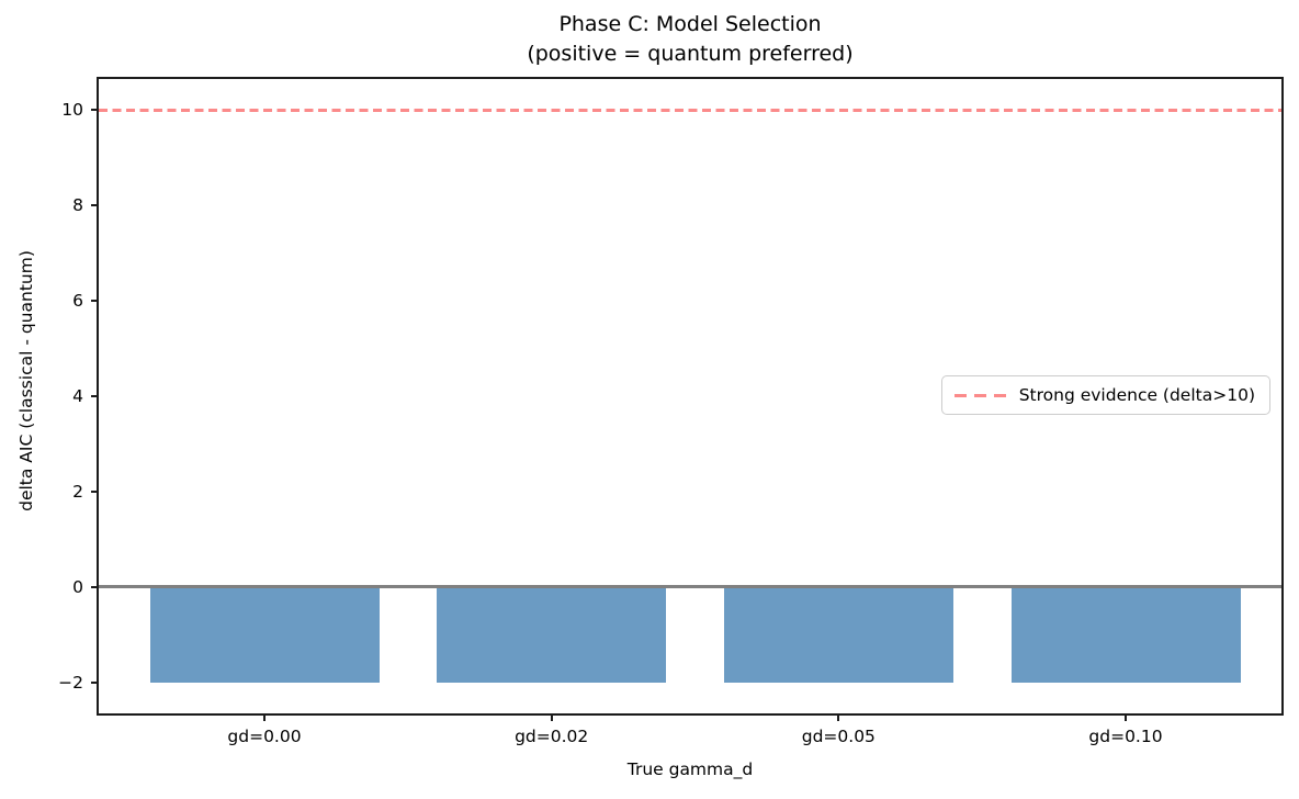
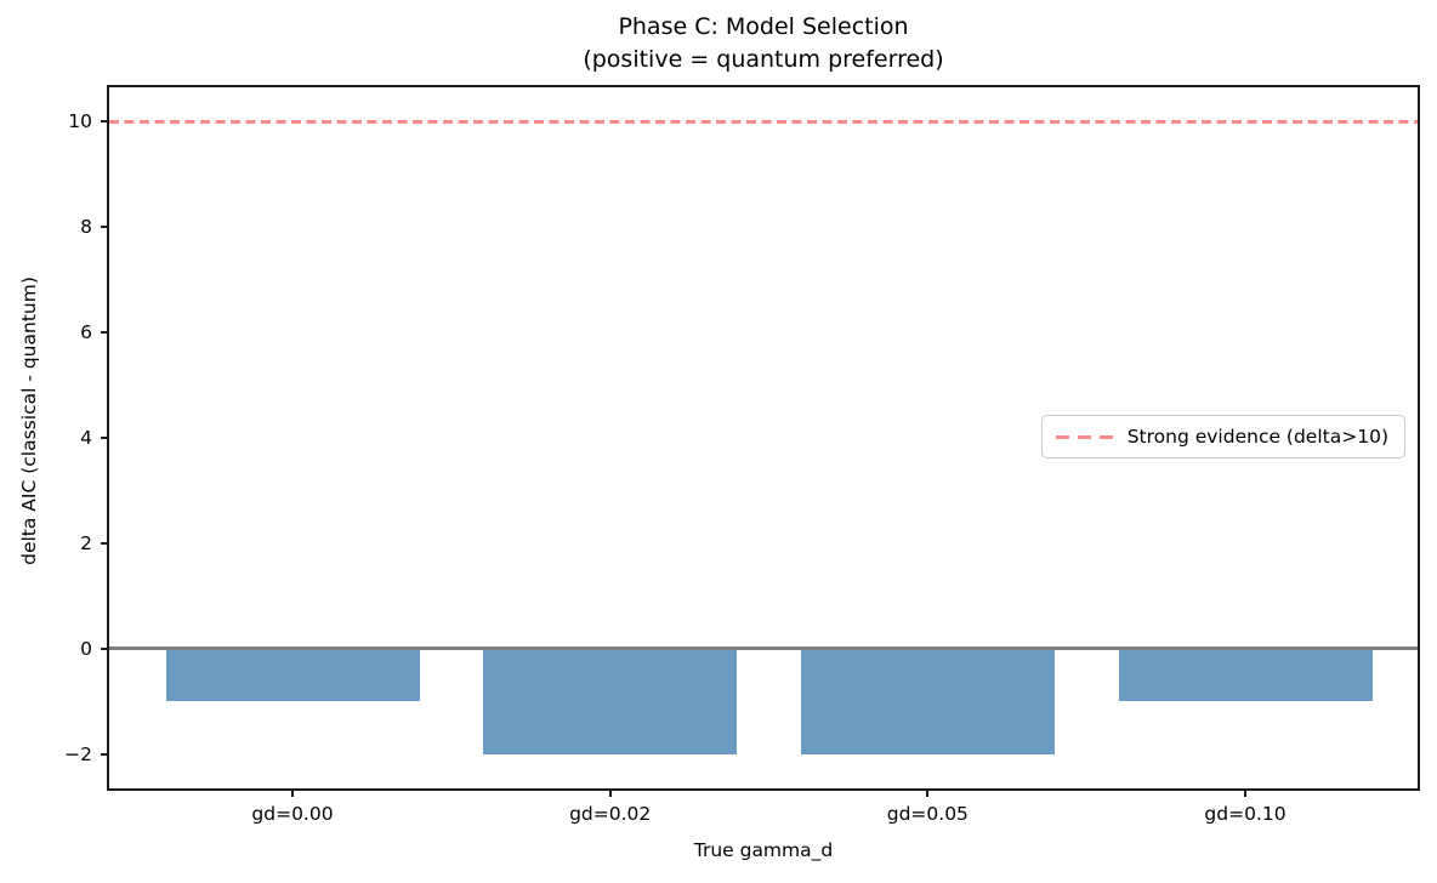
gd=0.00: -2 -> -1
gd=0.10: -2 -> -1
